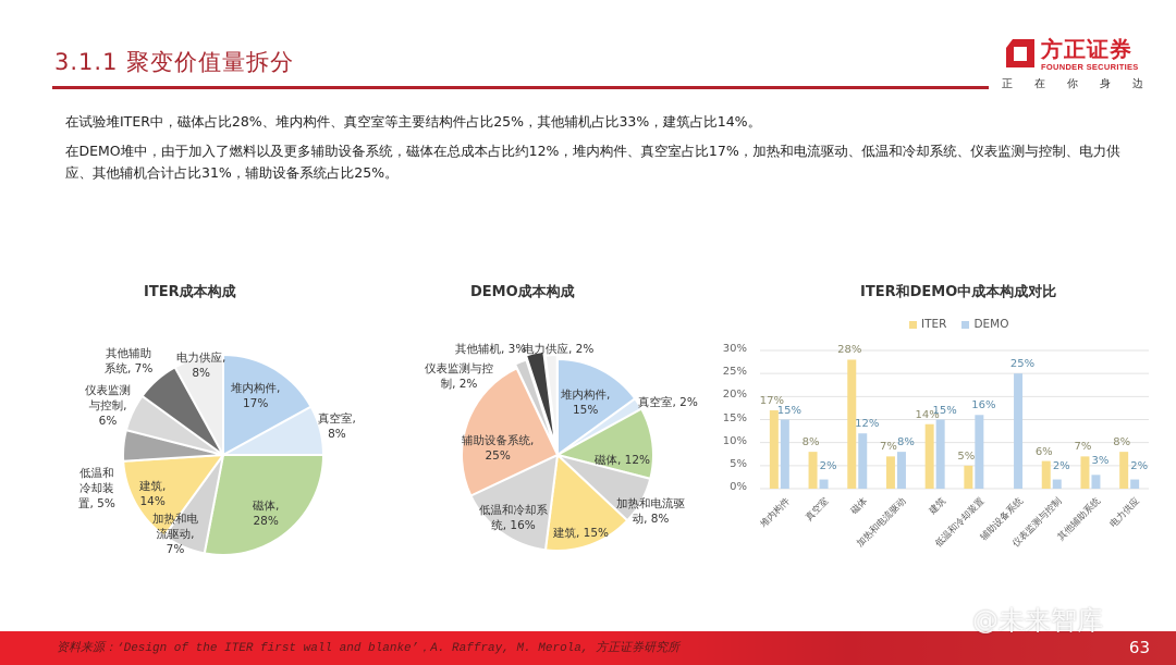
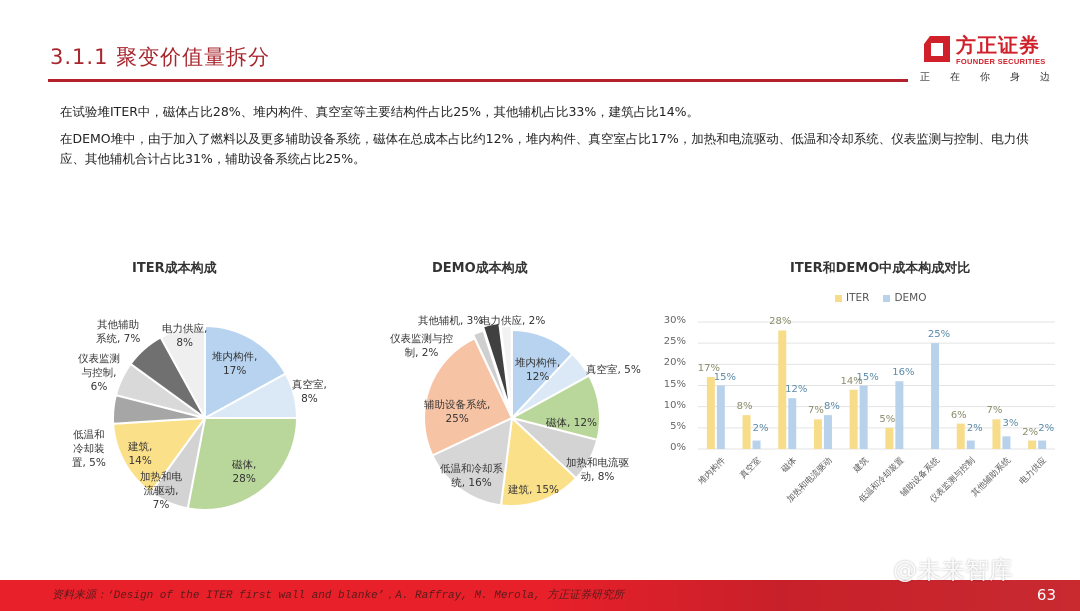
DEMO成本构成/堆内构件: 15% -> 12%
DEMO成本构成/真空室: 2% -> 5%
ITER和DEMO中成本构成对比/ITER/电力供应: 8% -> 2%
